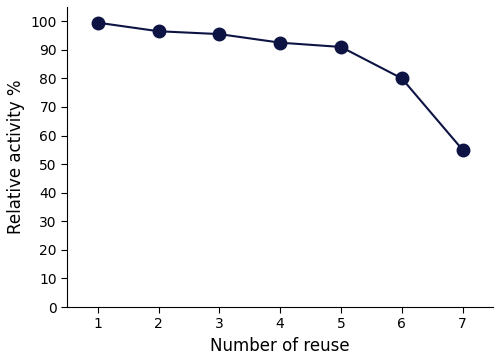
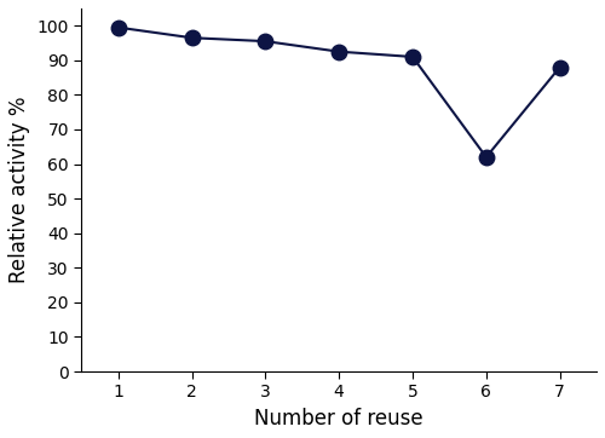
6: 80.0 -> 62.0
7: 55.0 -> 88.0
